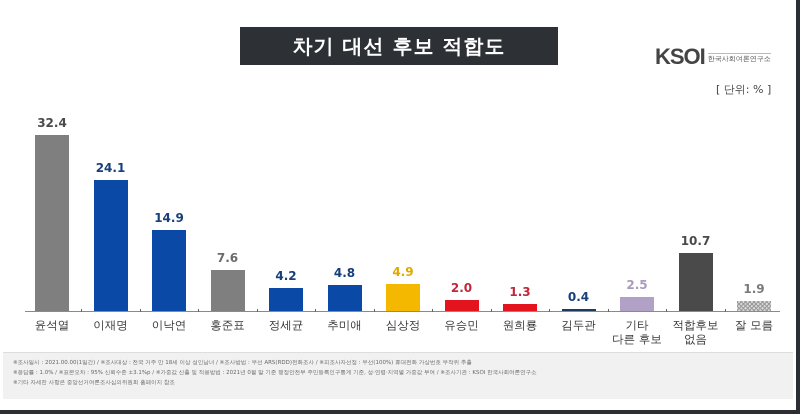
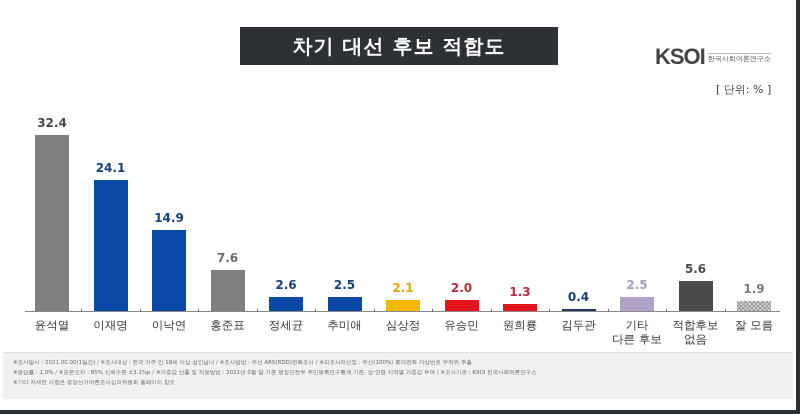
정세균: 4.2 -> 2.6
추미애: 4.8 -> 2.5
심상정: 4.9 -> 2.1
적합후보 없음: 10.7 -> 5.6
